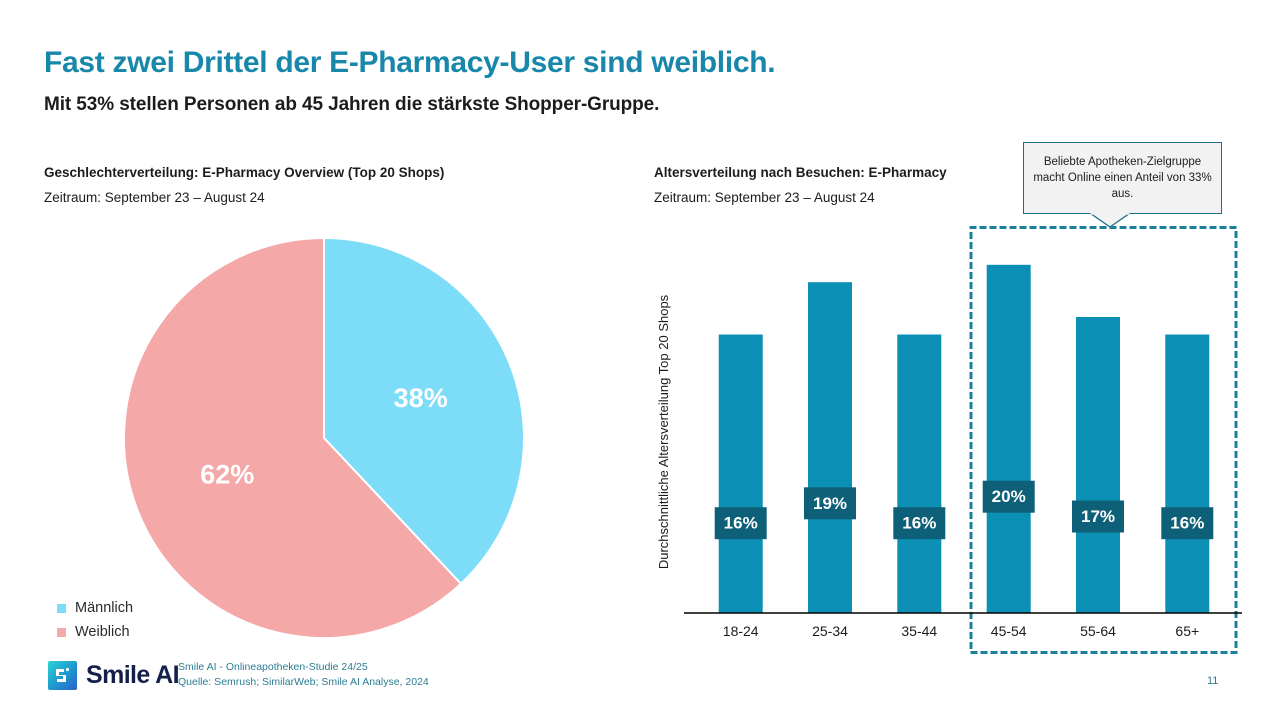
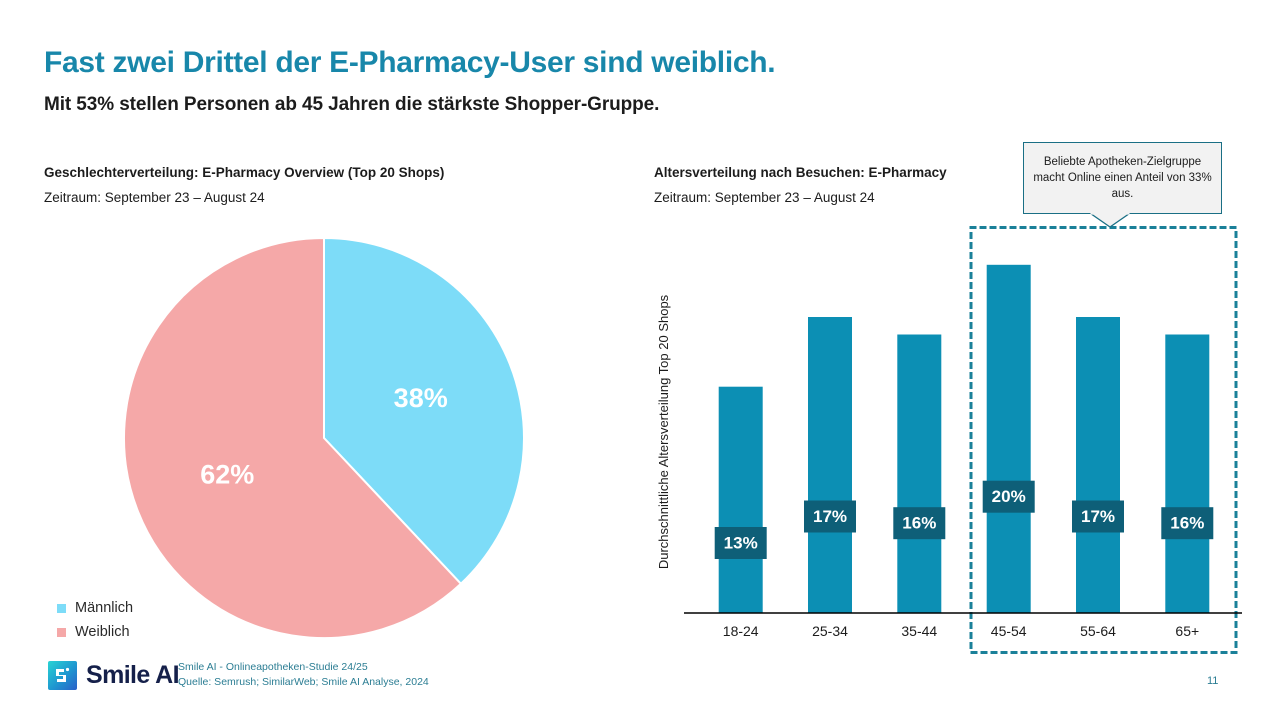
Altersverteilung nach Besuchen: E-Pharmacy/18-24: 16% -> 13%
Altersverteilung nach Besuchen: E-Pharmacy/25-34: 19% -> 17%
